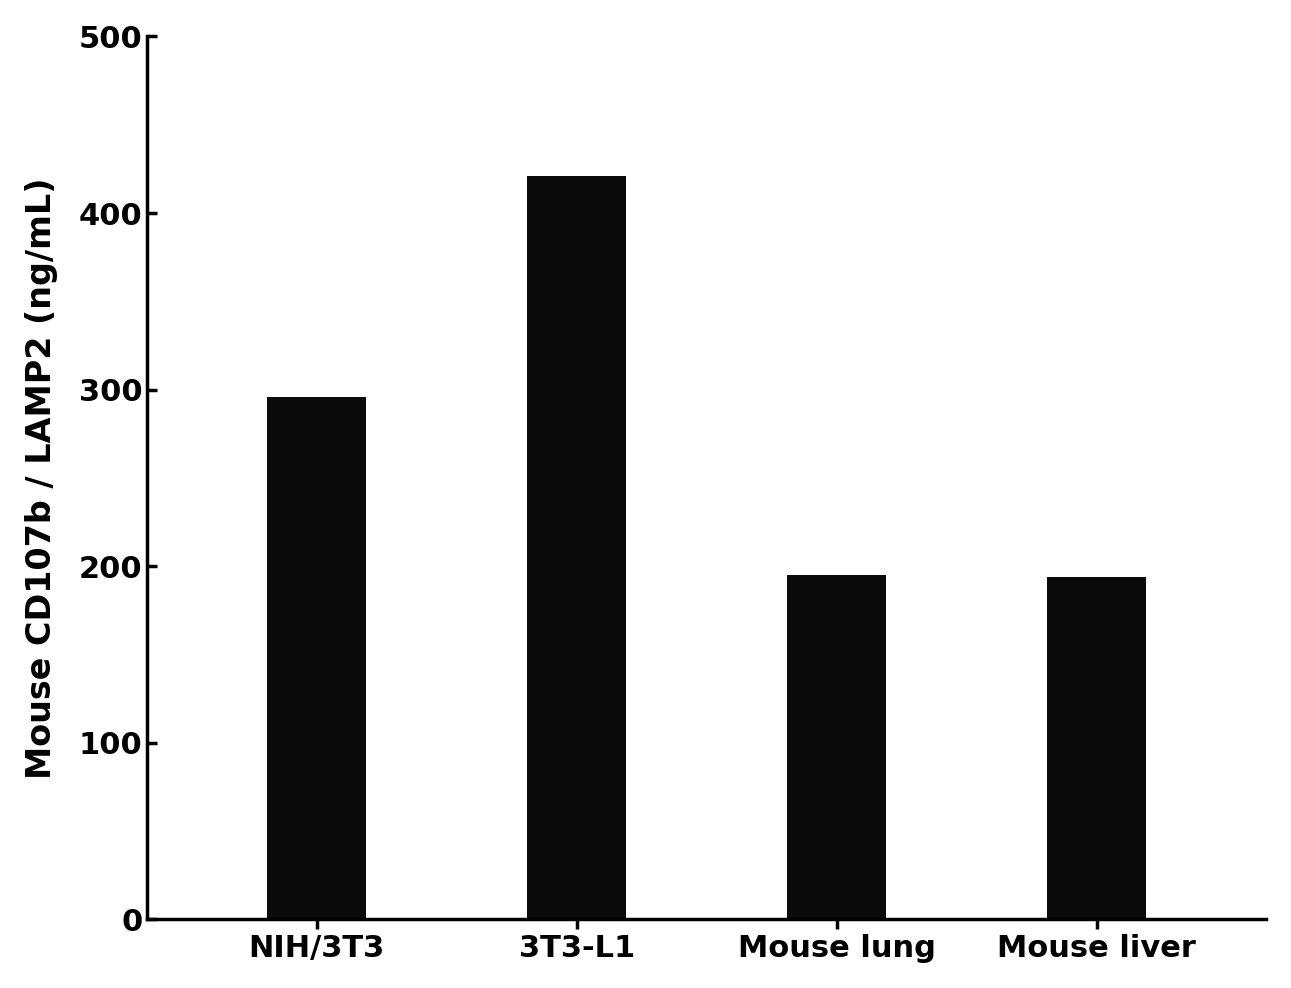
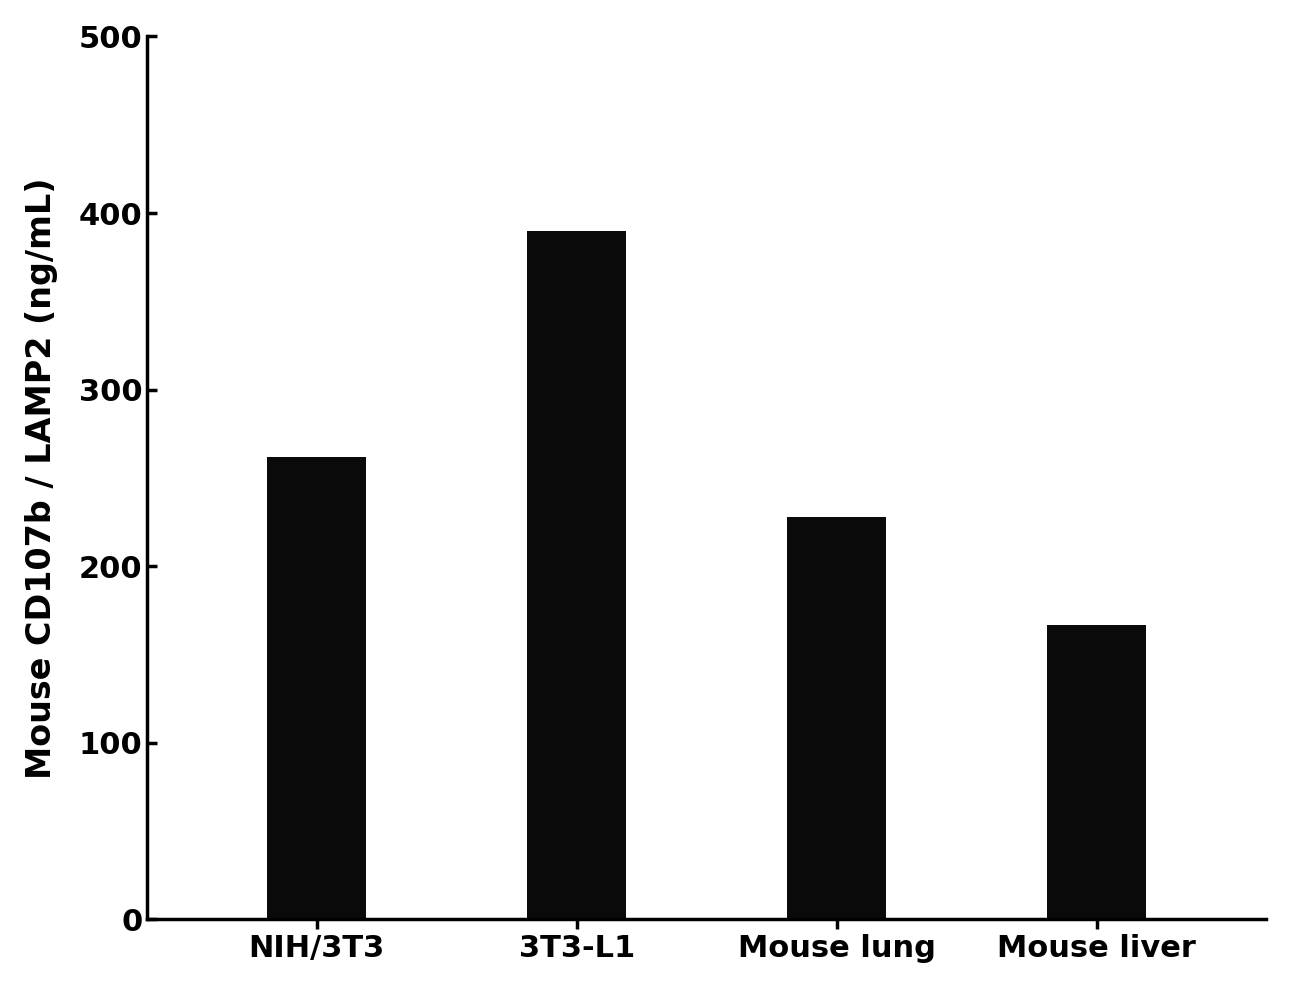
NIH/3T3: 296 -> 262
3T3-L1: 421 -> 390
Mouse lung: 195 -> 228
Mouse liver: 194 -> 167
